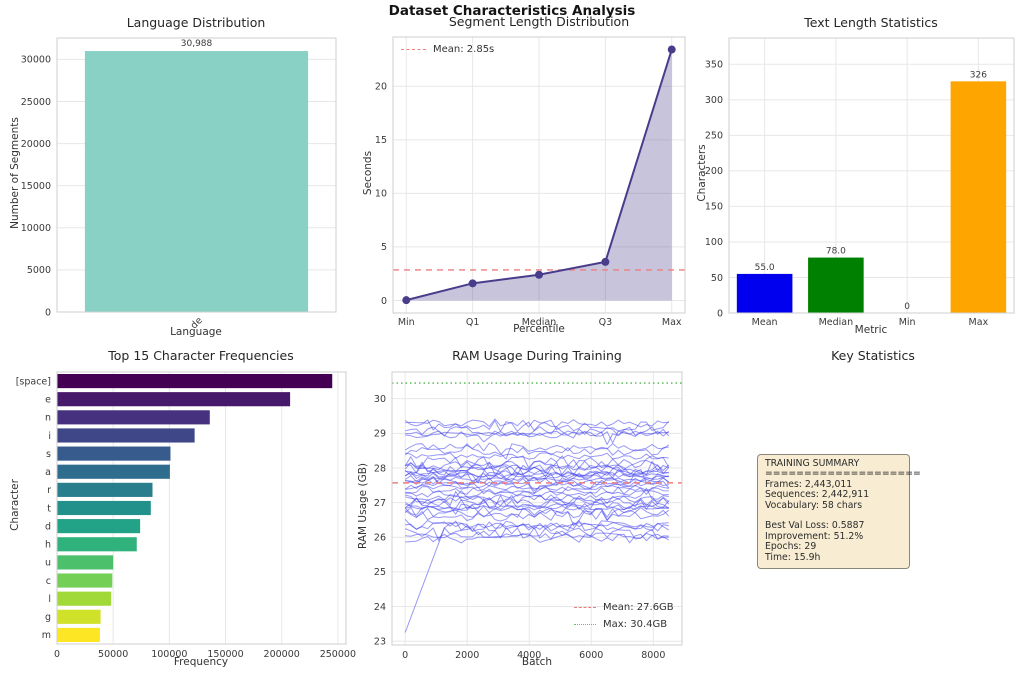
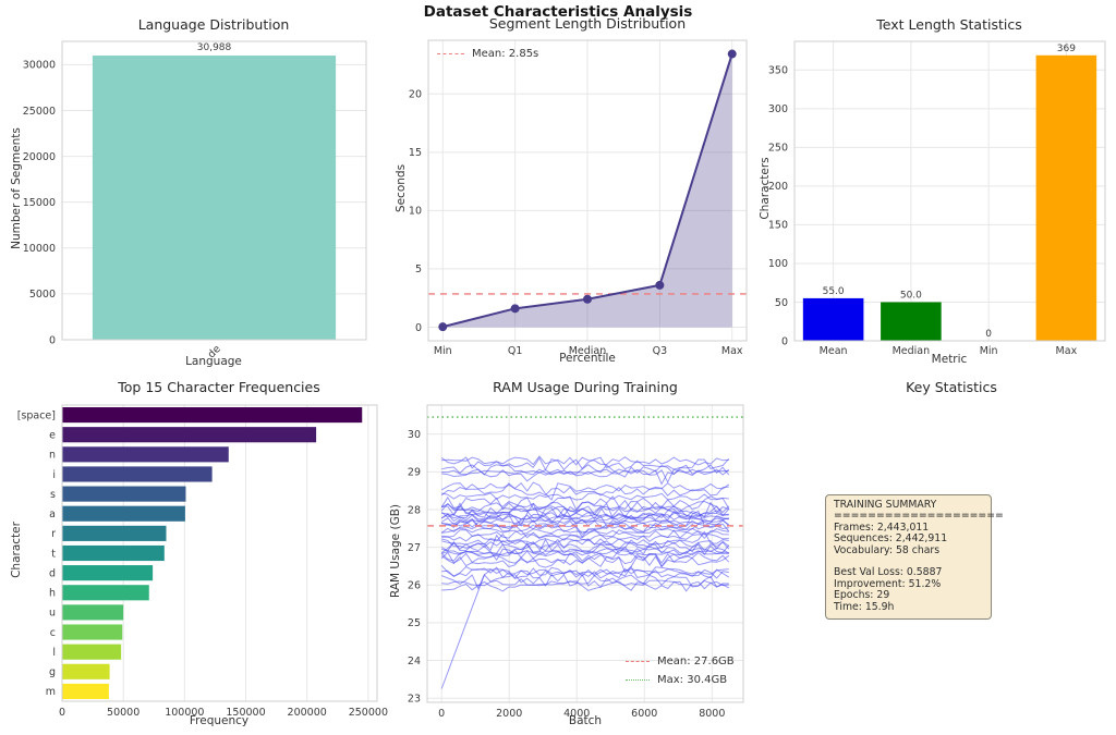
Text Length Statistics/Median: 78.0 -> 50.0
Text Length Statistics/Max: 326 -> 369
